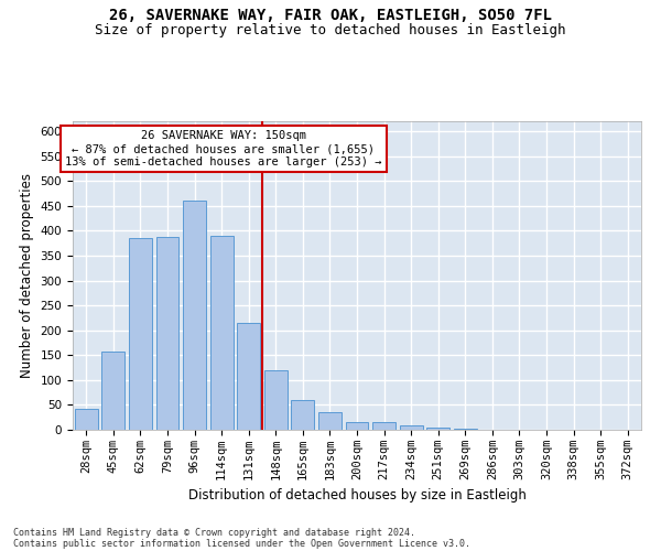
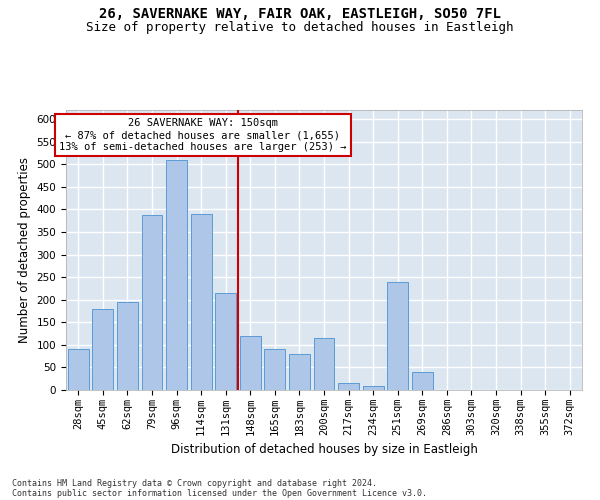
28sqm: 42 -> 90
45sqm: 158 -> 180
62sqm: 385 -> 195
96sqm: 460 -> 510
165sqm: 60 -> 90
183sqm: 35 -> 80
200sqm: 15 -> 115
251sqm: 5 -> 240
269sqm: 3 -> 40
